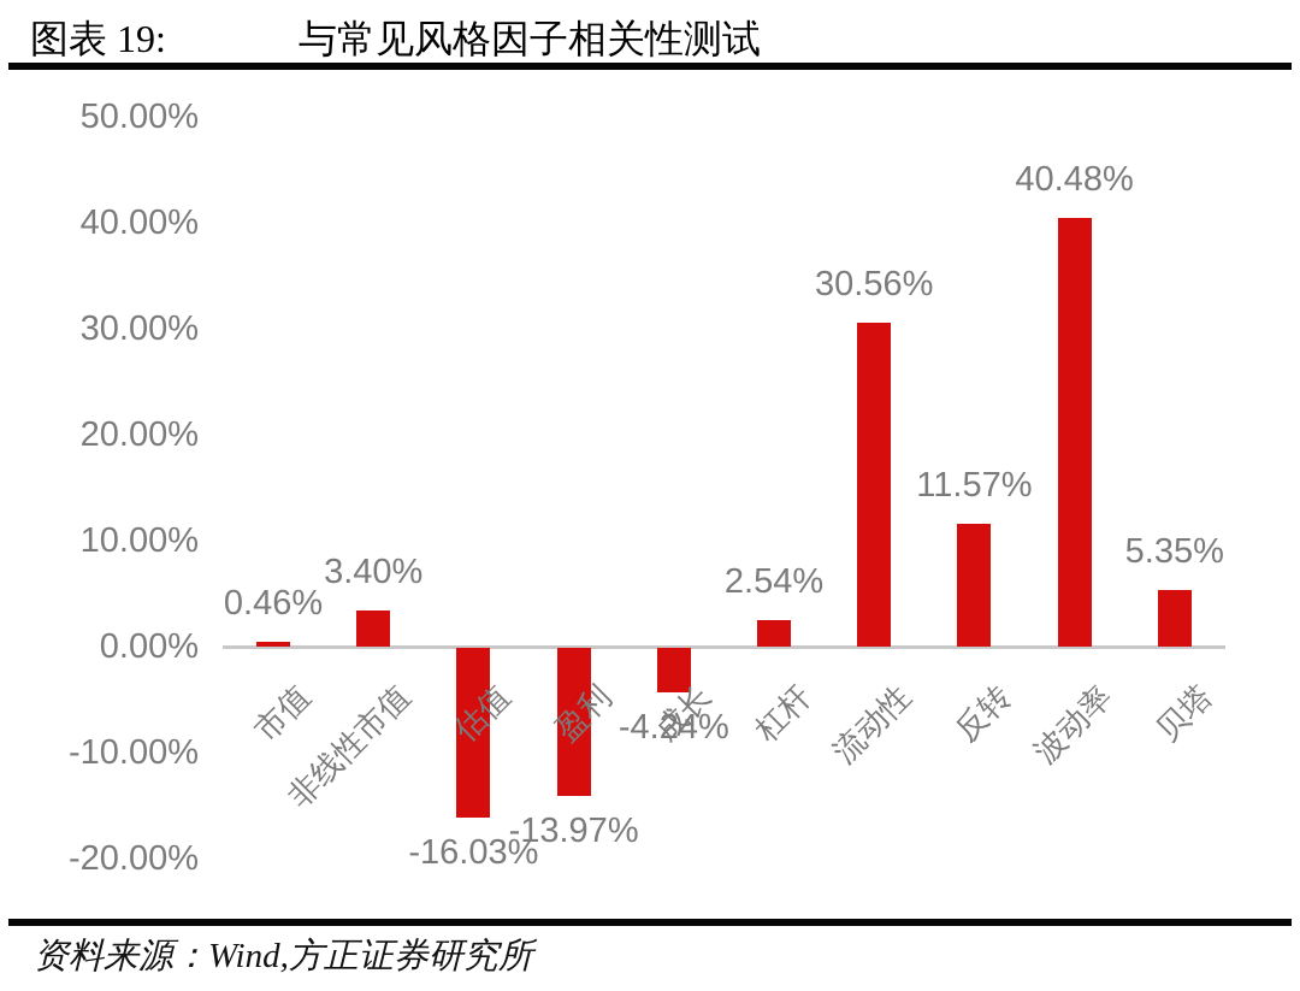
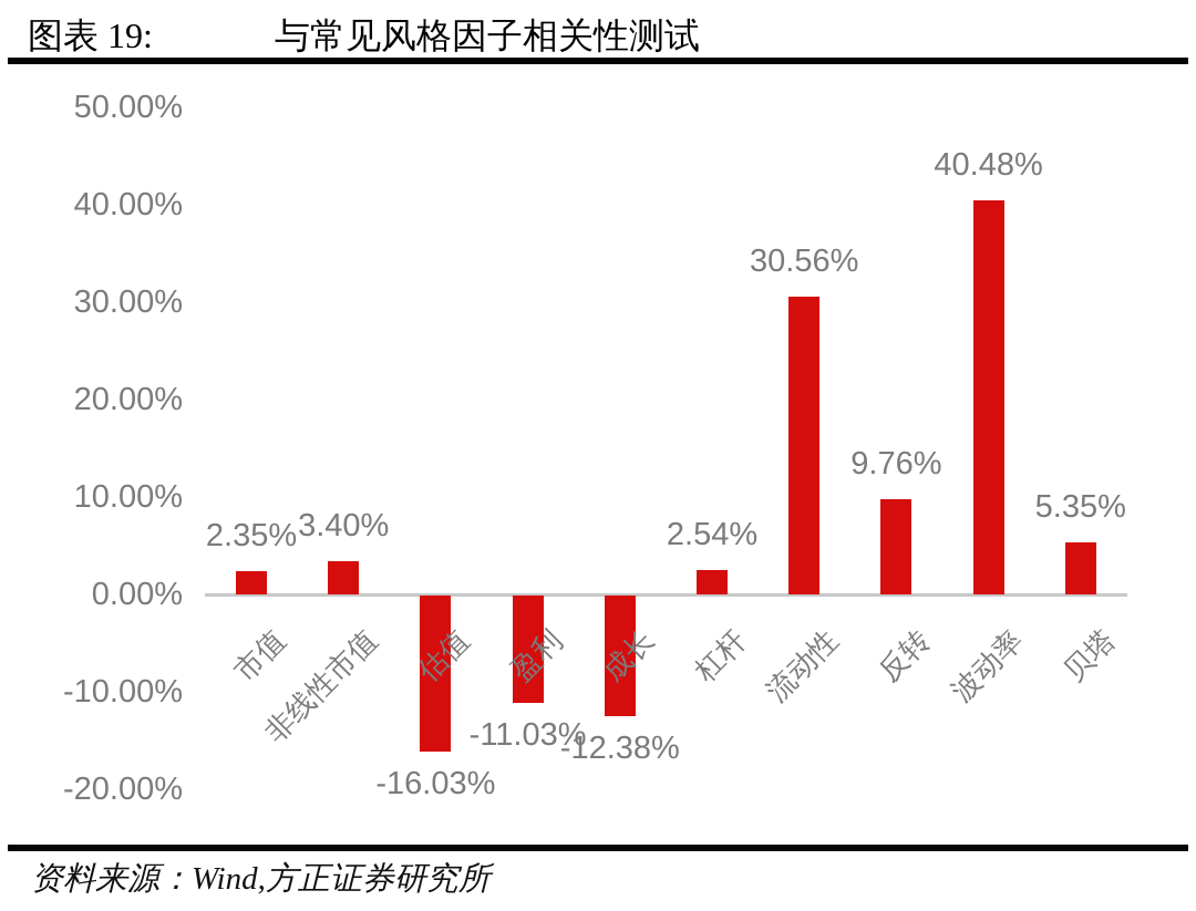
市值: 0.46% -> 2.35%
盈利: -13.97% -> -11.03%
成长: -4.24% -> -12.38%
反转: 11.57% -> 9.76%
